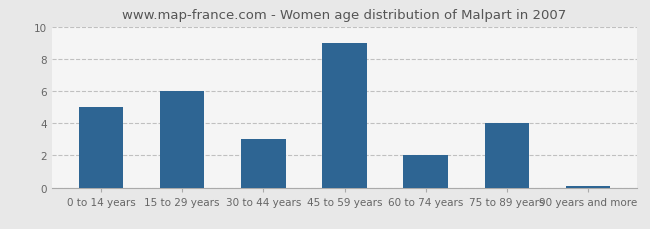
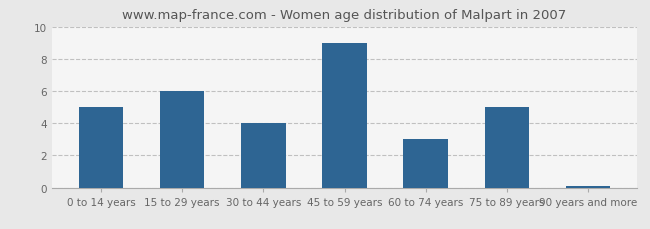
30 to 44 years: 3.0 -> 4.0
60 to 74 years: 2.0 -> 3.0
75 to 89 years: 4.0 -> 5.0
